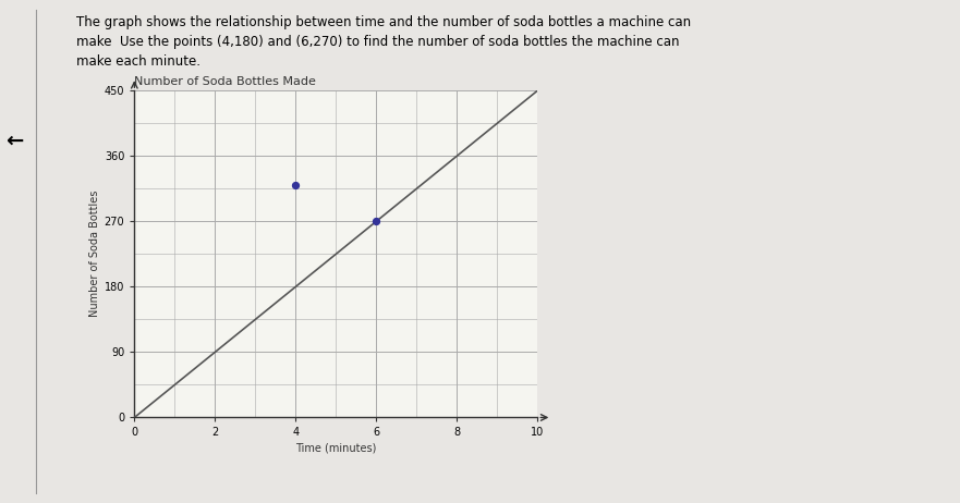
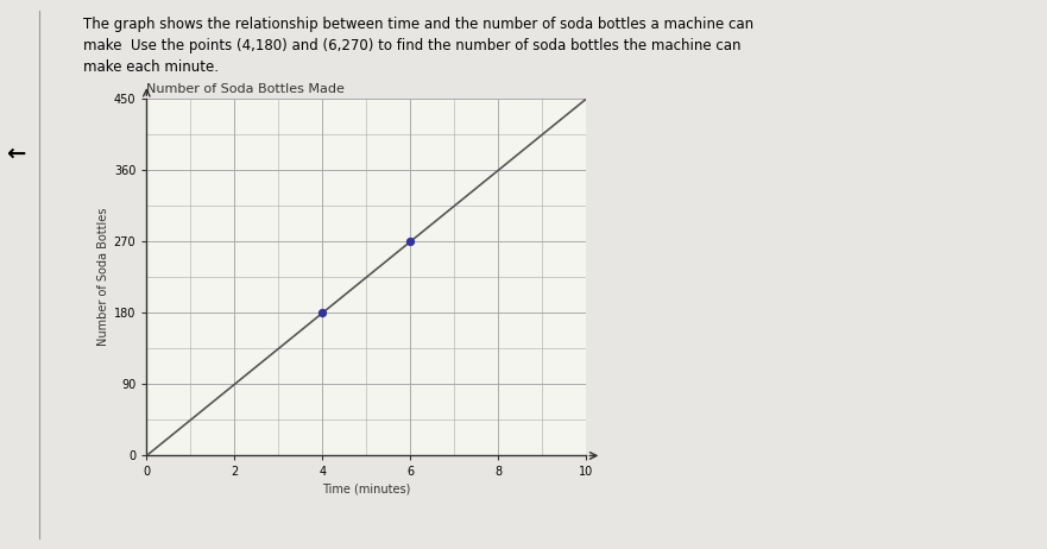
4: 320 -> 180
